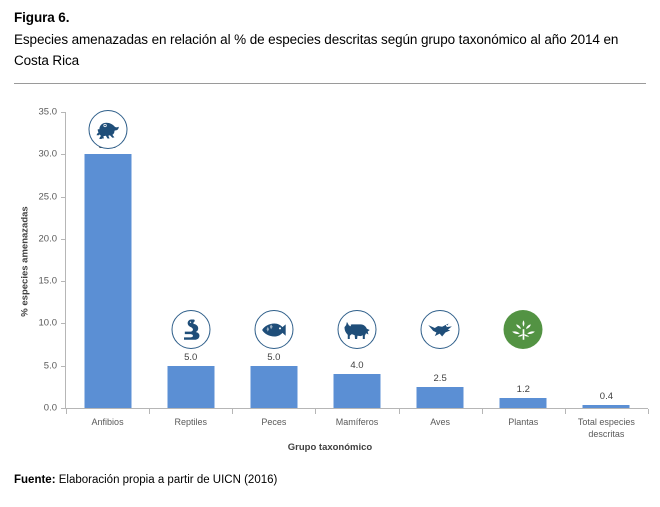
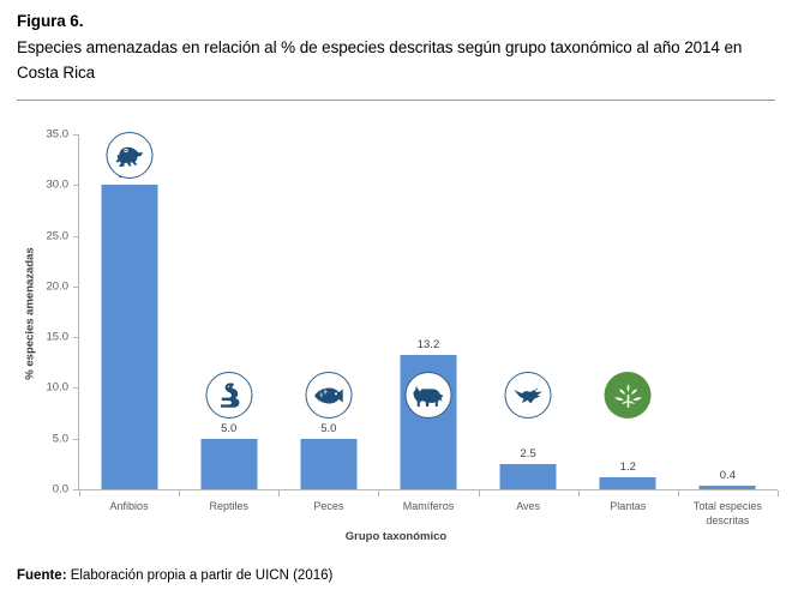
Mamíferos: 4.0 -> 13.2
